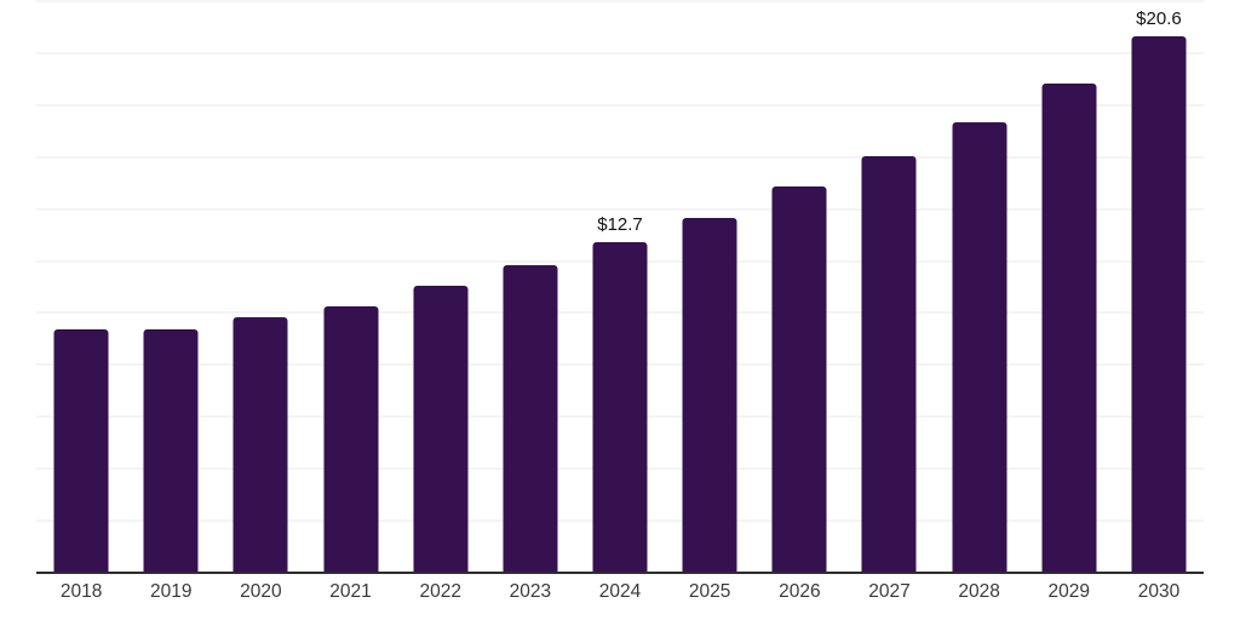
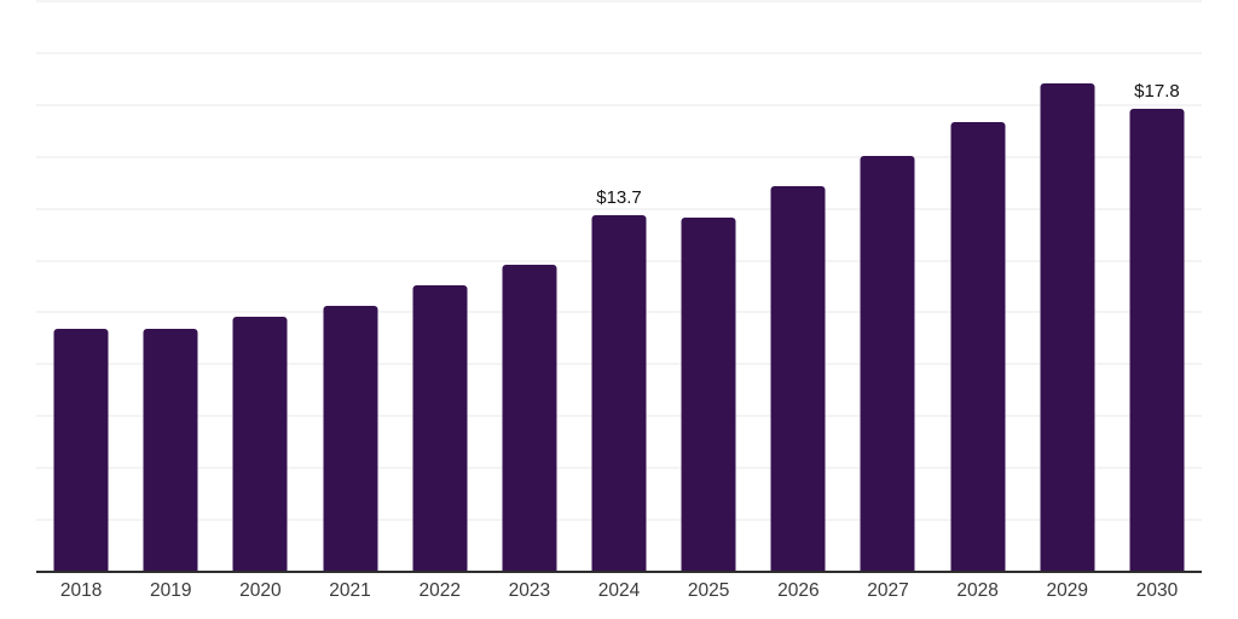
2024: $12.7 -> $13.7
2030: $20.6 -> $17.8
